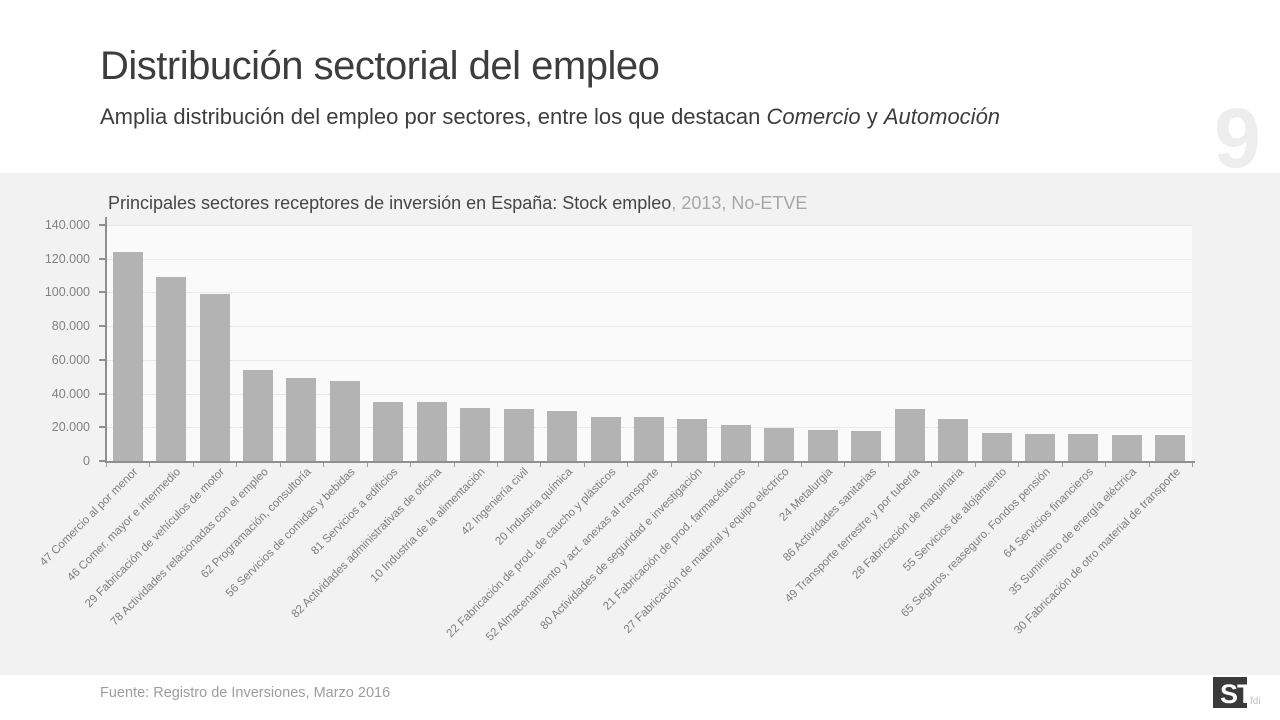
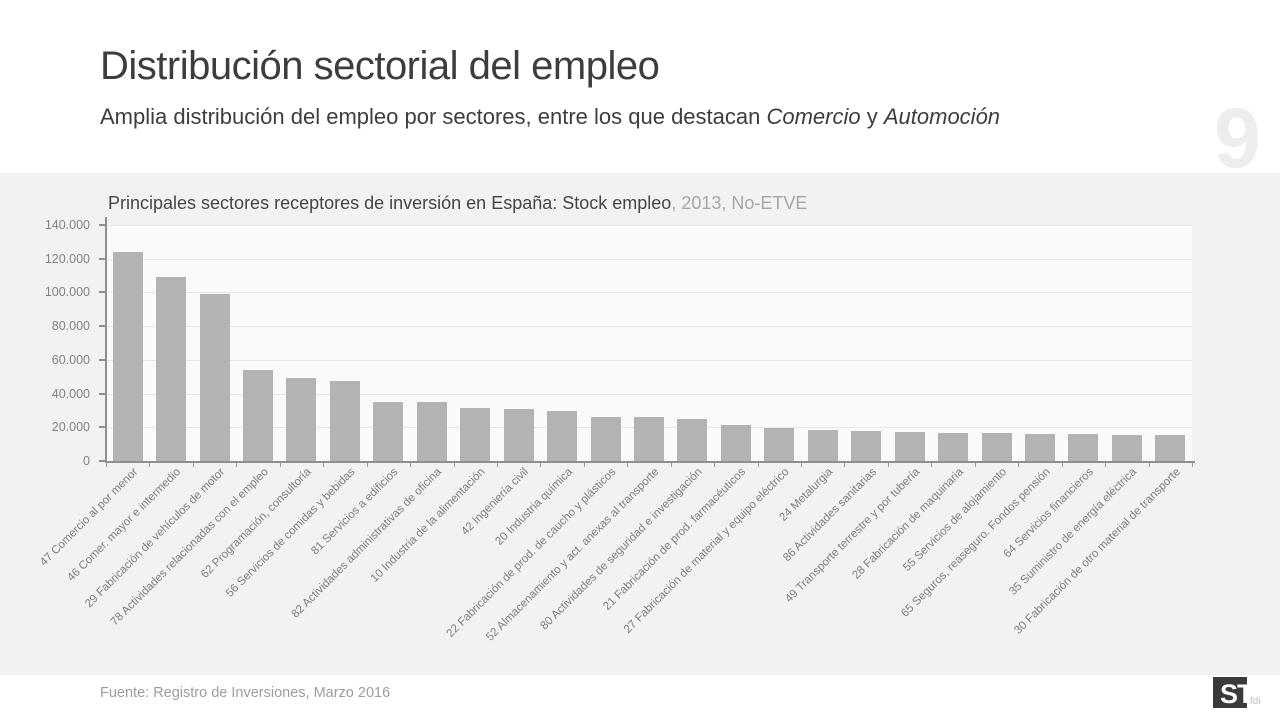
49 Transporte terrestre y por tubería: 31000 -> 17000
28 Fabricación de maquinaria: 25000 -> 17000
